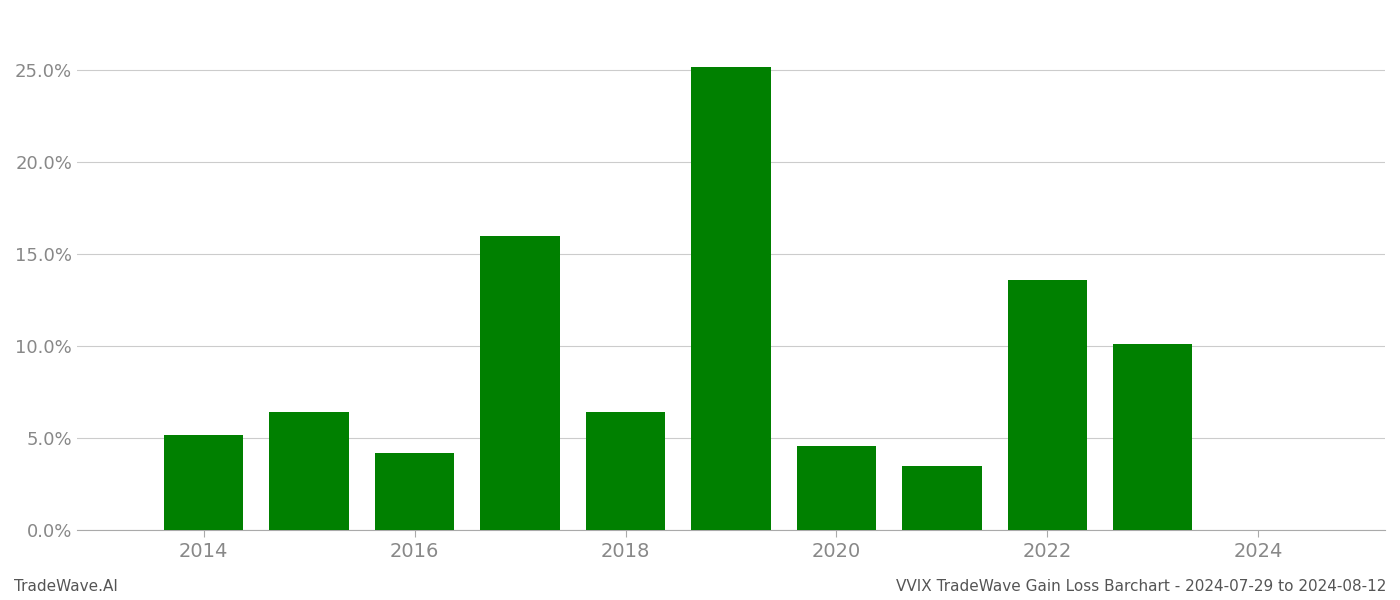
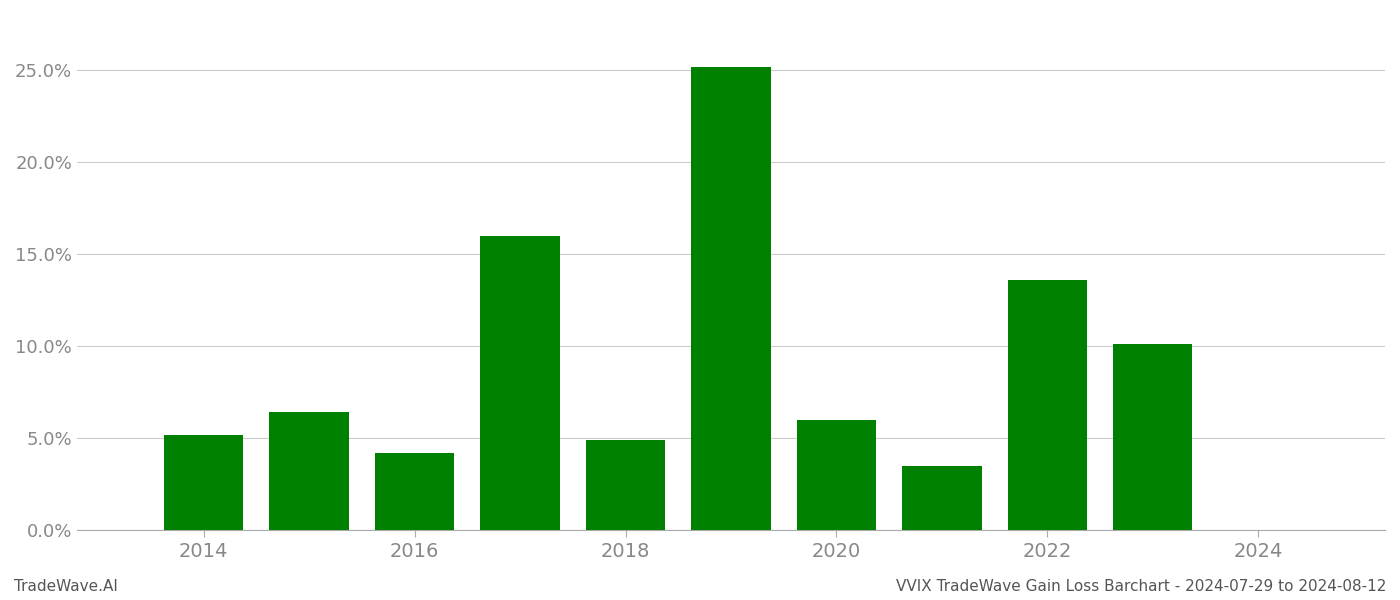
2018: 6.4% -> 4.9%
2020: 4.6% -> 6.0%
